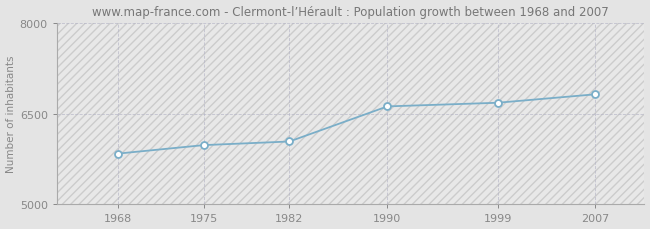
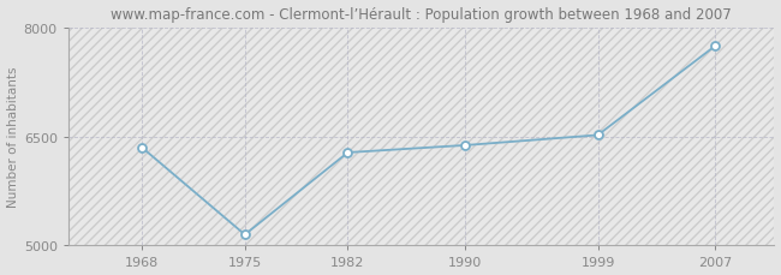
1968: 5840 -> 6350
1975: 5980 -> 5150
1982: 6040 -> 6280
1990: 6620 -> 6380
1999: 6680 -> 6520
2007: 6820 -> 7750
